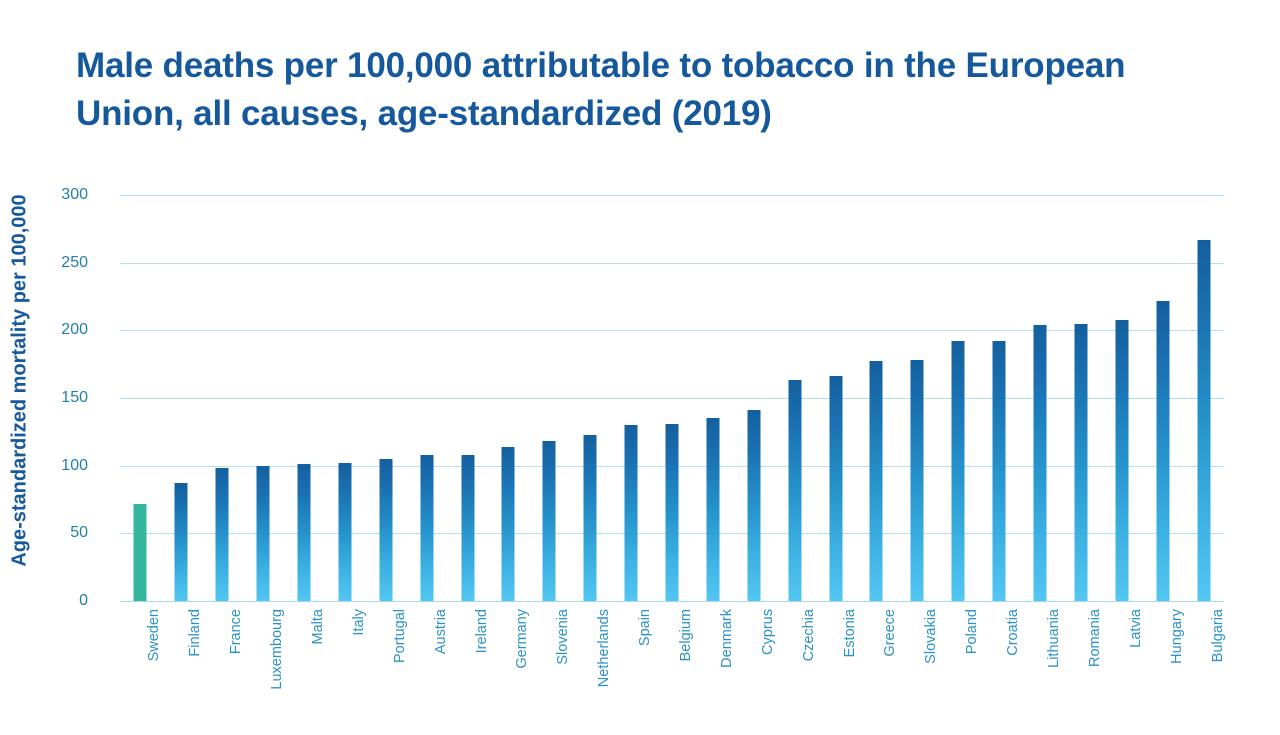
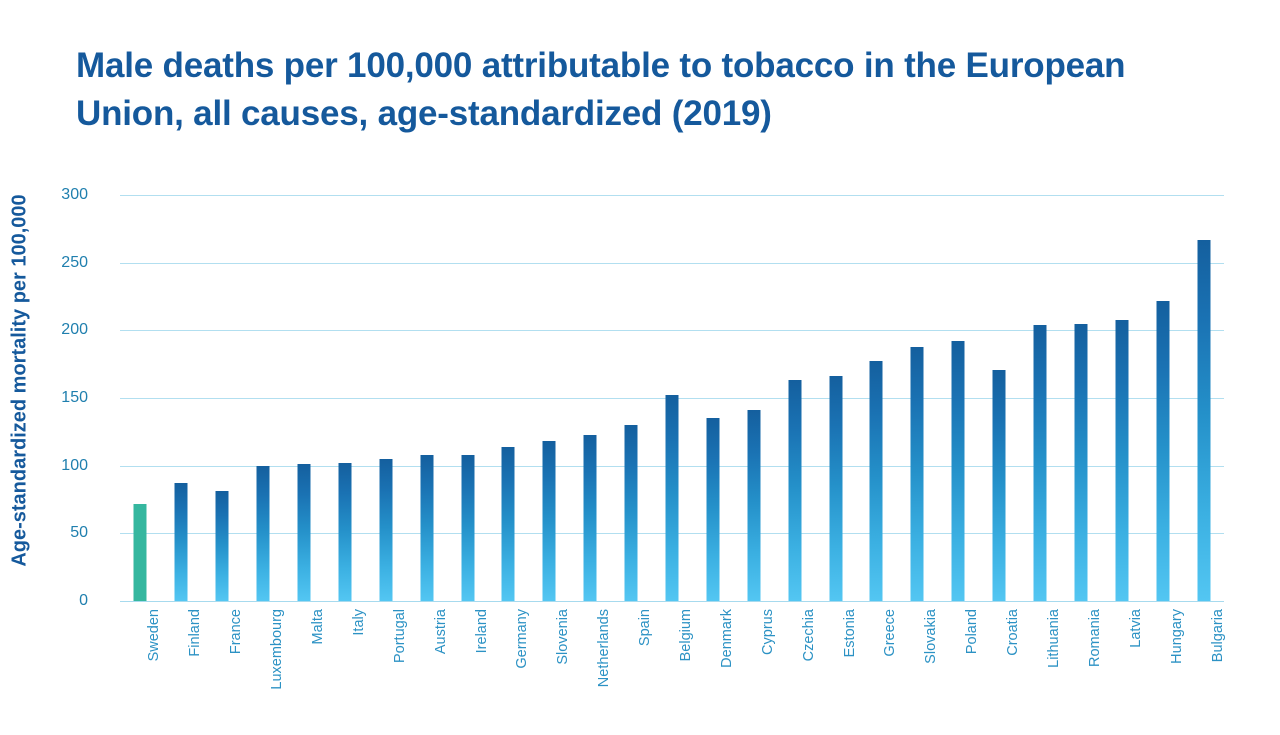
France: 98 -> 81
Belgium: 131 -> 152
Slovakia: 178 -> 188
Croatia: 192 -> 171
